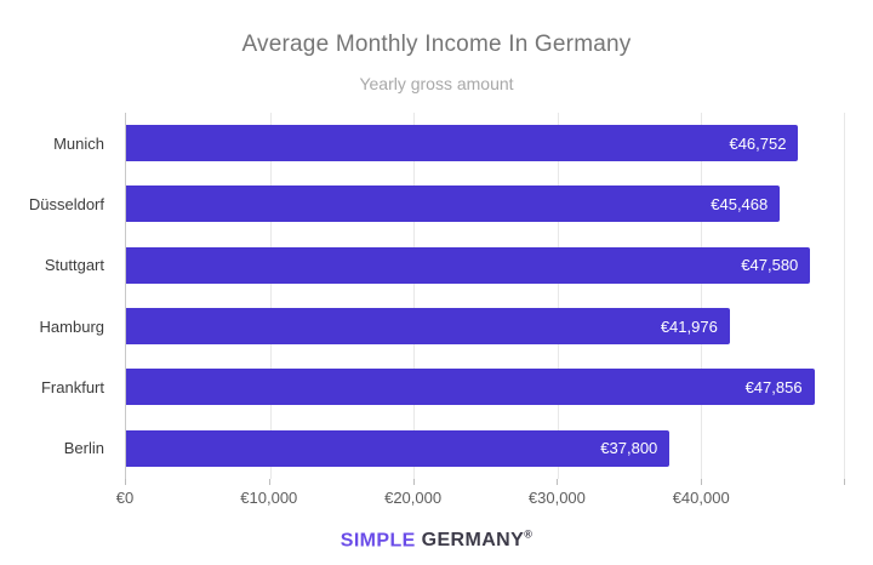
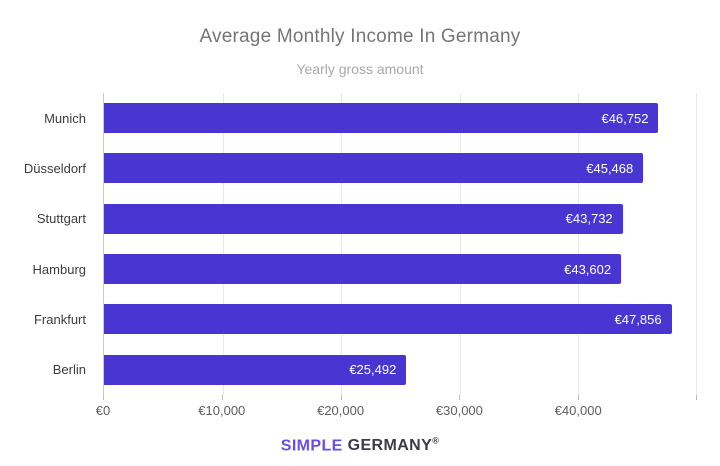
Stuttgart: €47,580 -> €43,732
Hamburg: €41,976 -> €43,602
Berlin: €37,800 -> €25,492
